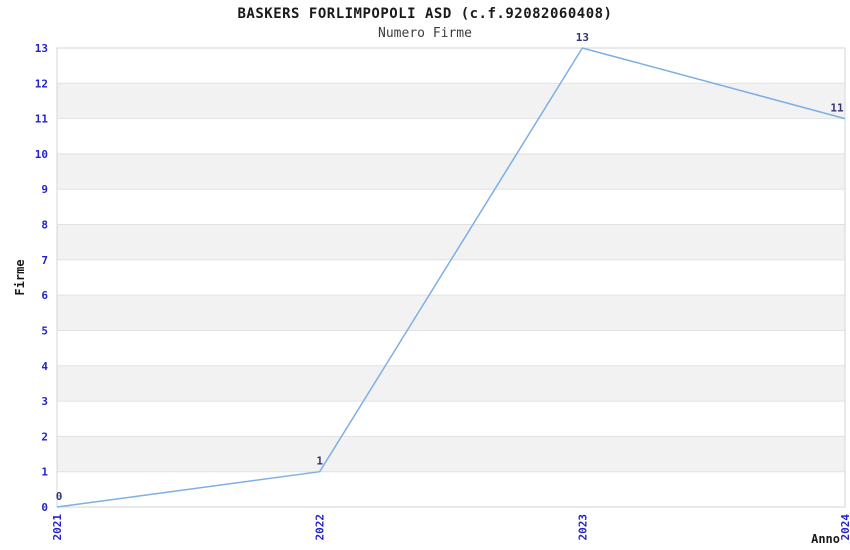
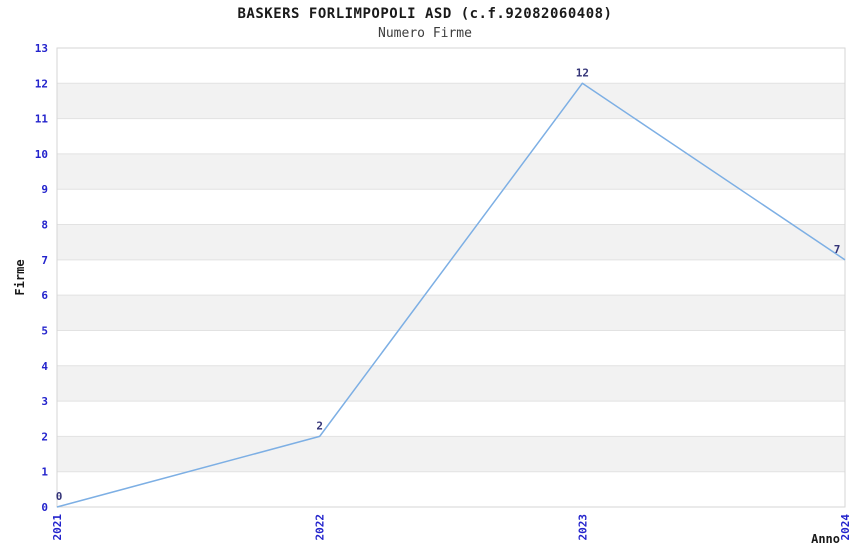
2022: 1 -> 2
2023: 13 -> 12
2024: 11 -> 7
